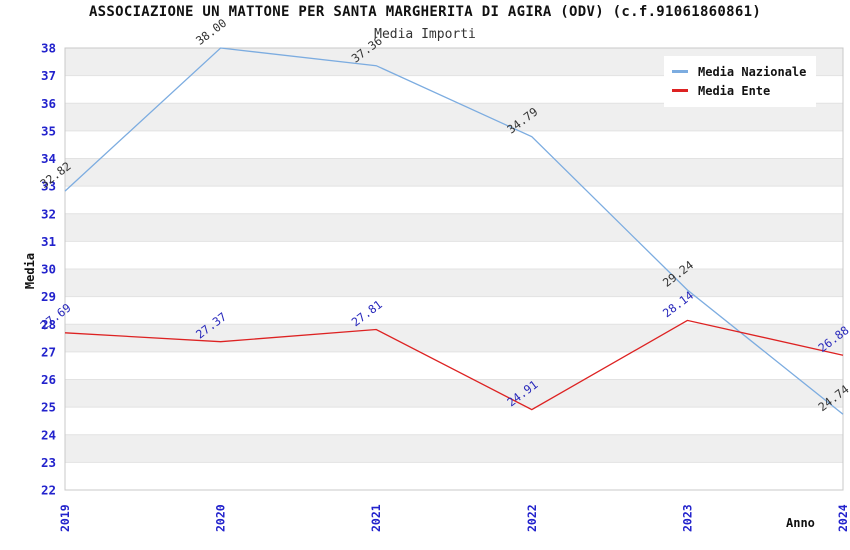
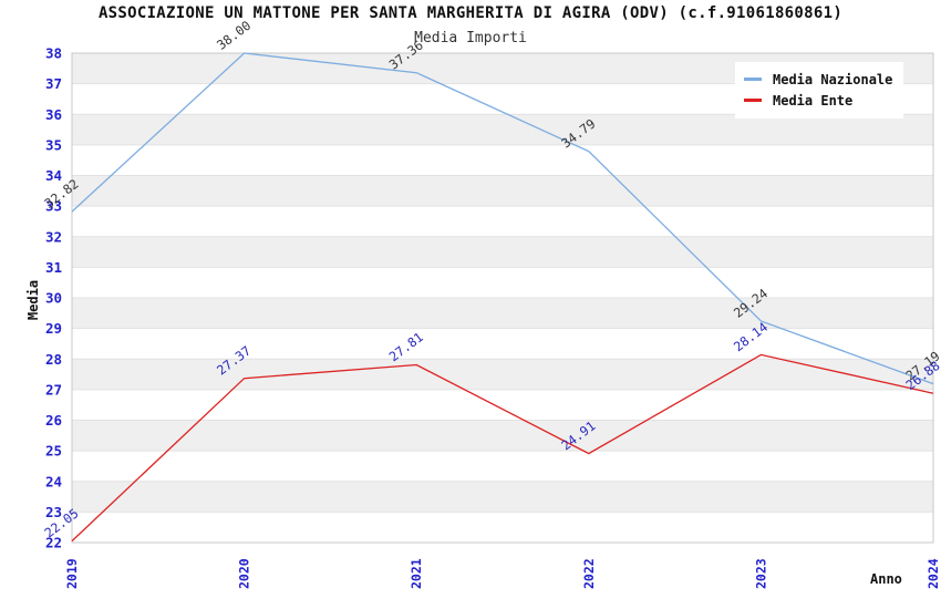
Media Ente/2019: 27.69 -> 22.05
Media Nazionale/2024: 24.74 -> 27.19
